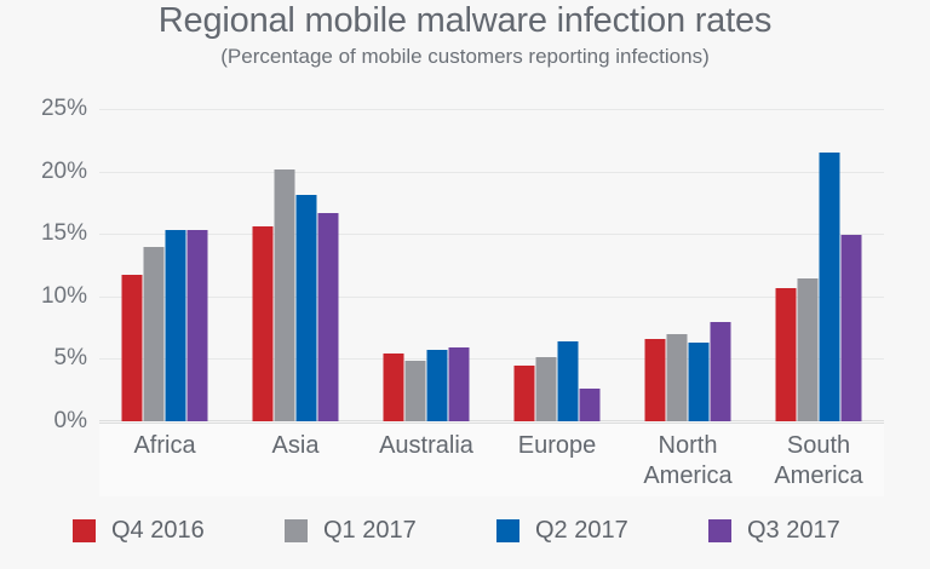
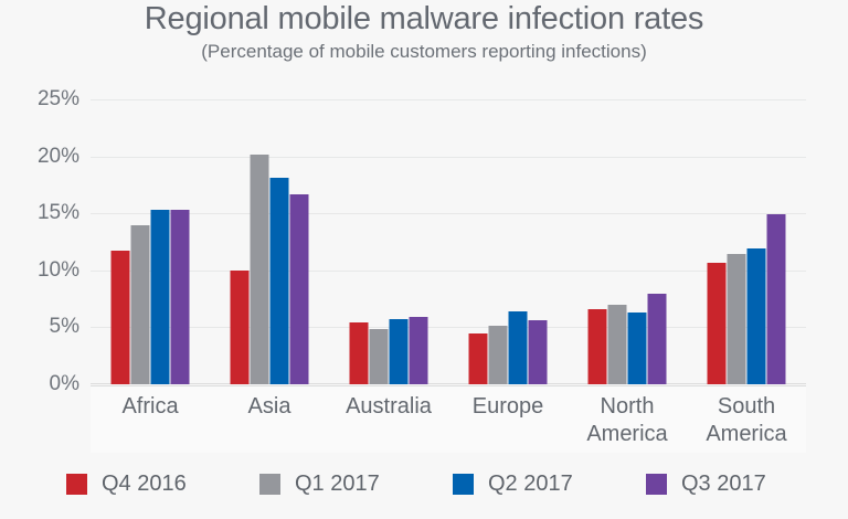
Q4 2016/Asia: 15.6% -> 10.0%
Q3 2017/Europe: 2.6% -> 5.6%
Q2 2017/South America: 21.5% -> 11.9%
